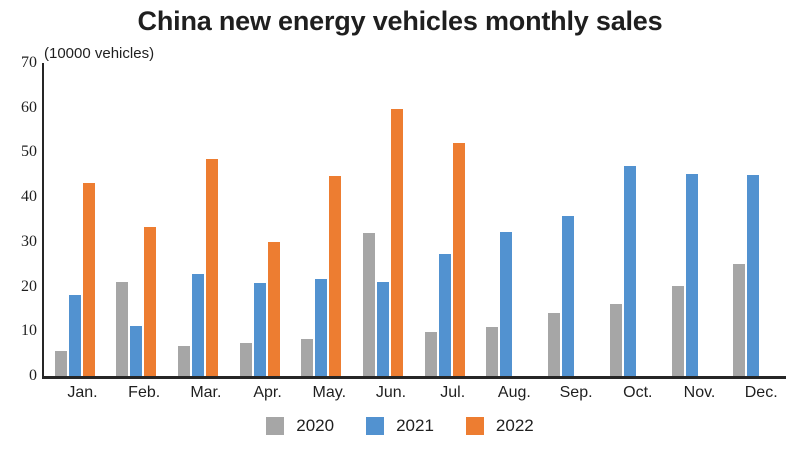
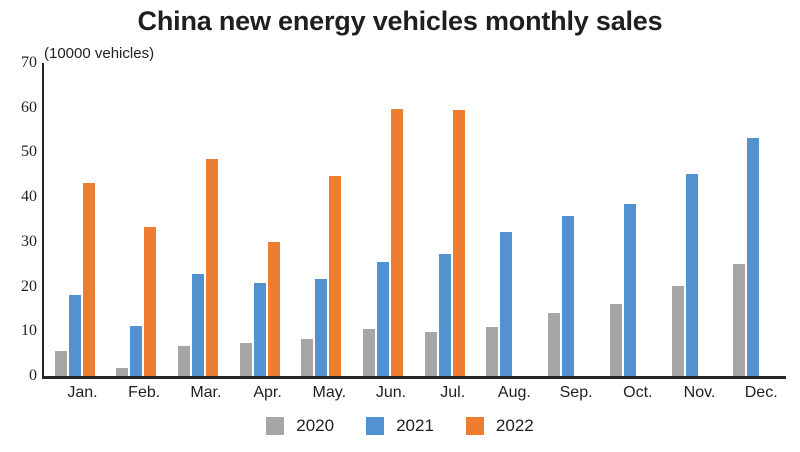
2020/Feb.: 21 -> 2
2020/Jun.: 32 -> 10
2021/Jun.: 21 -> 26
2022/Jul.: 52 -> 59
2021/Oct.: 47 -> 38
2021/Dec.: 45 -> 53
